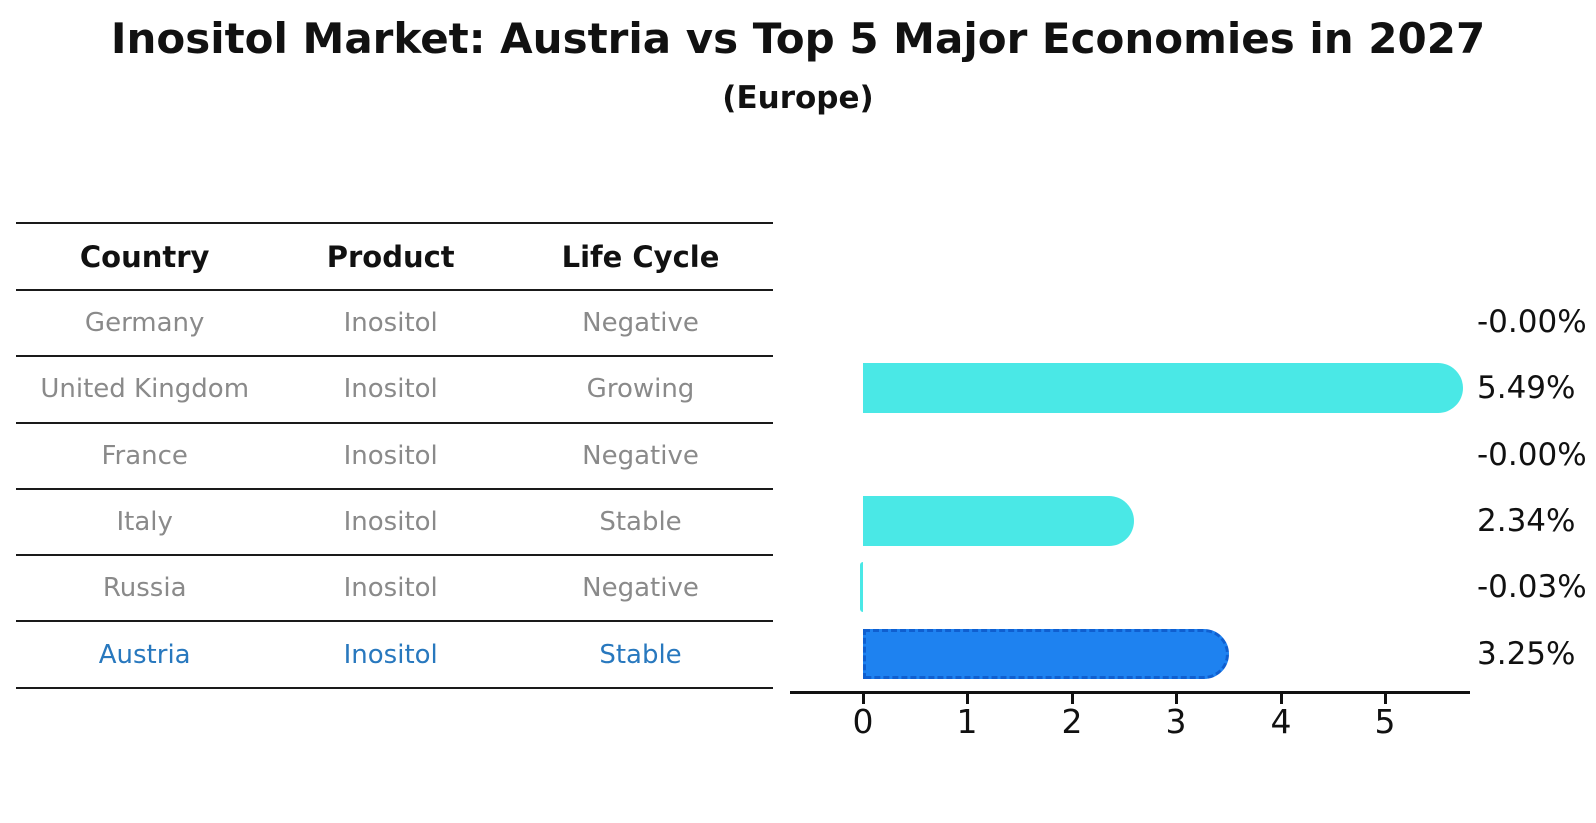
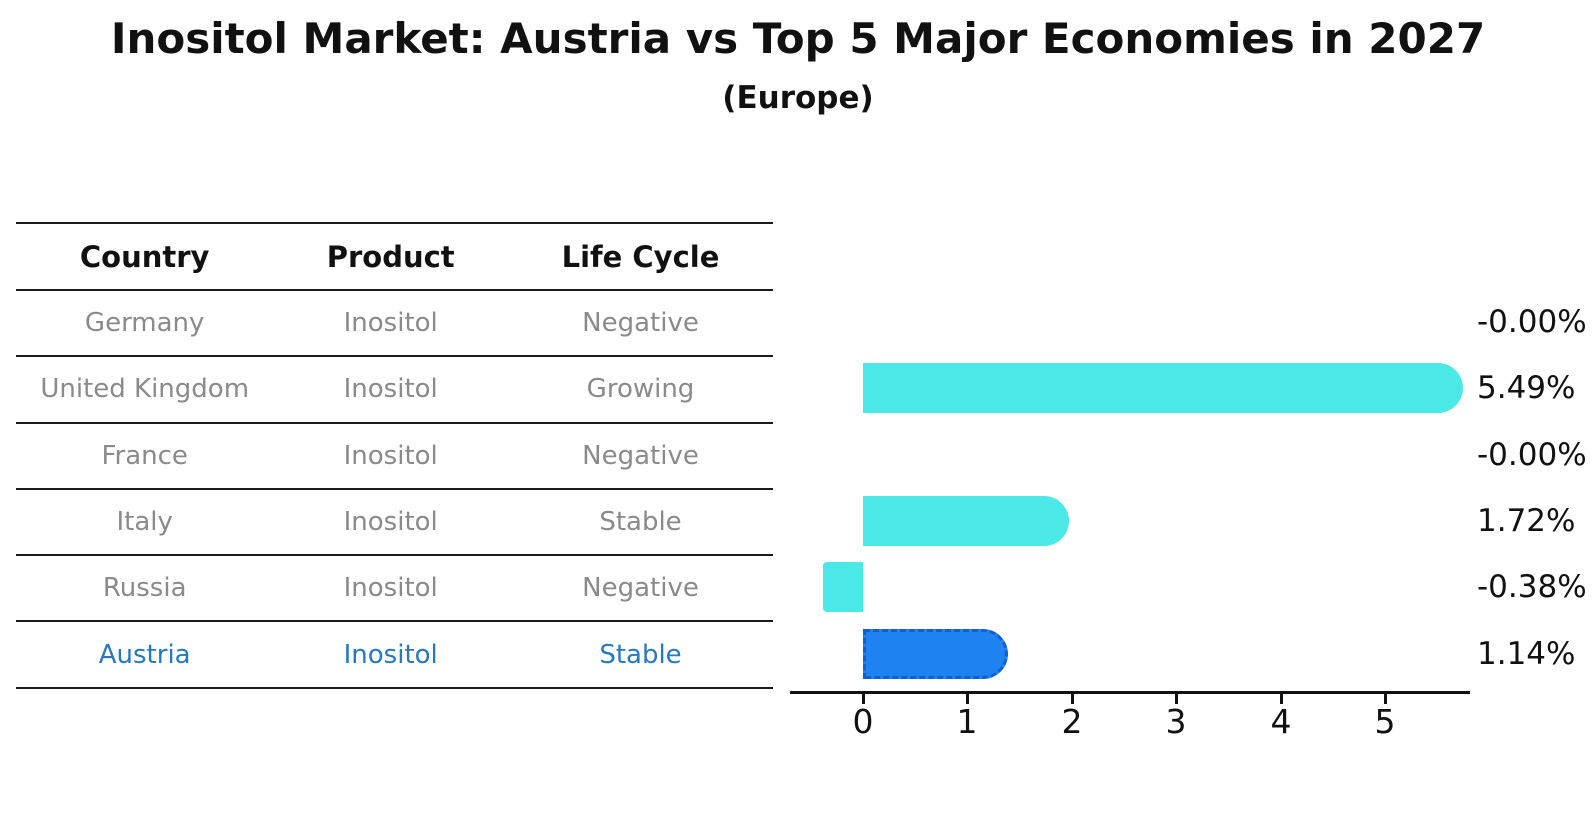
Italy: 2.34% -> 1.72%
Russia: -0.03% -> -0.38%
Austria: 3.25% -> 1.14%
